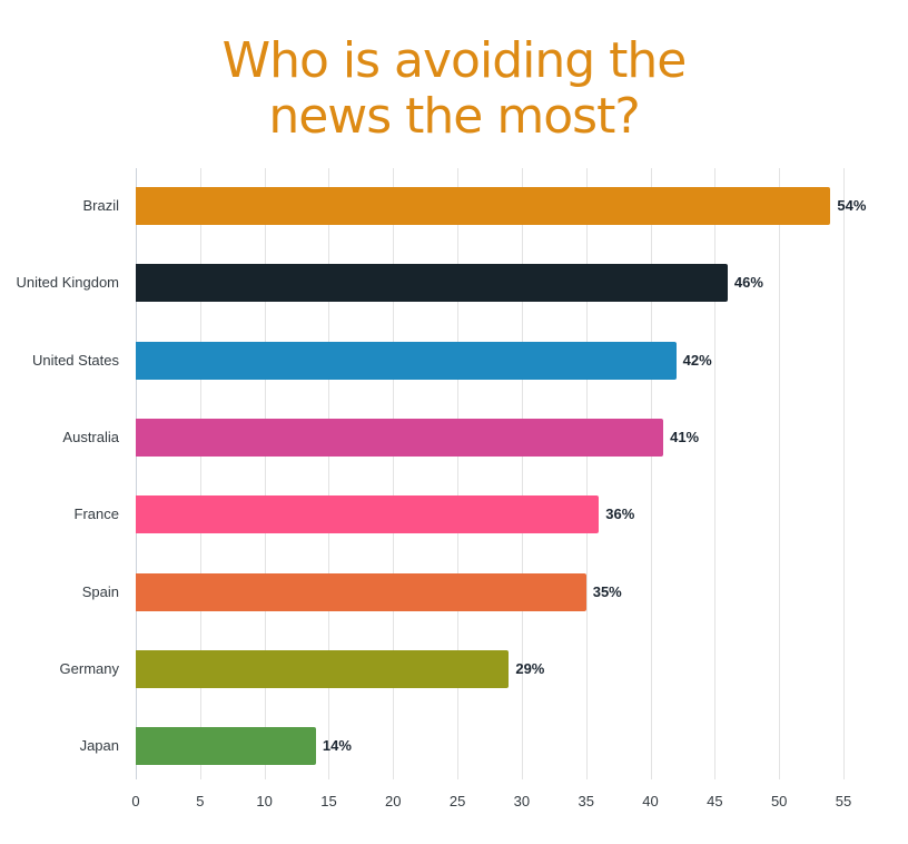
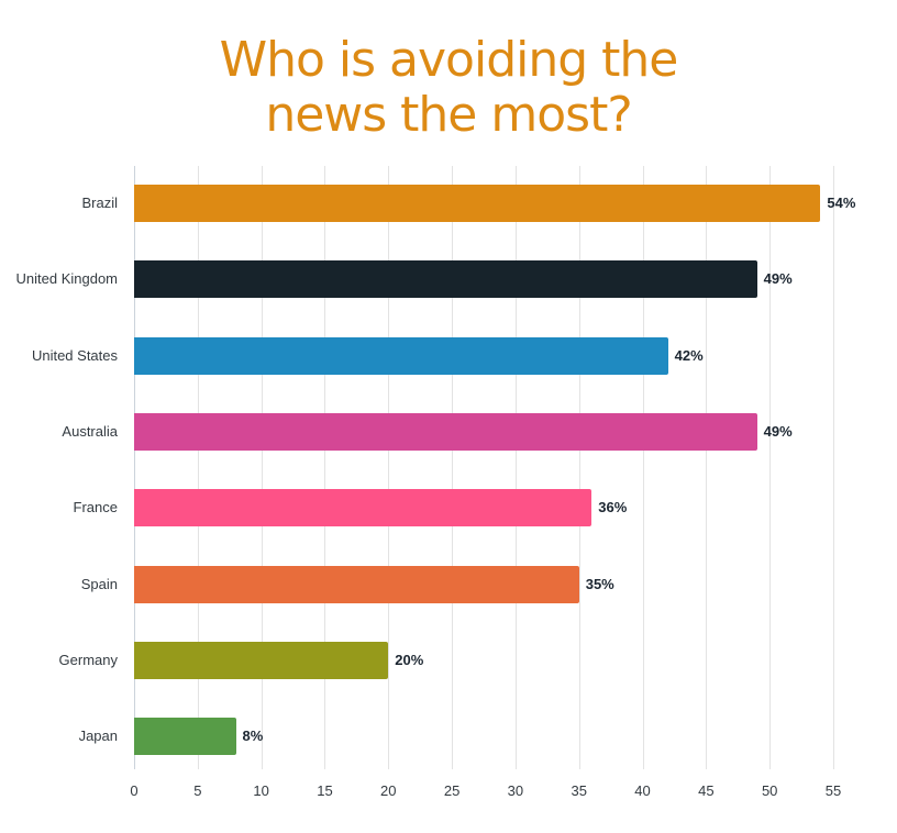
United Kingdom: 46% -> 49%
Australia: 41% -> 49%
Germany: 29% -> 20%
Japan: 14% -> 8%
